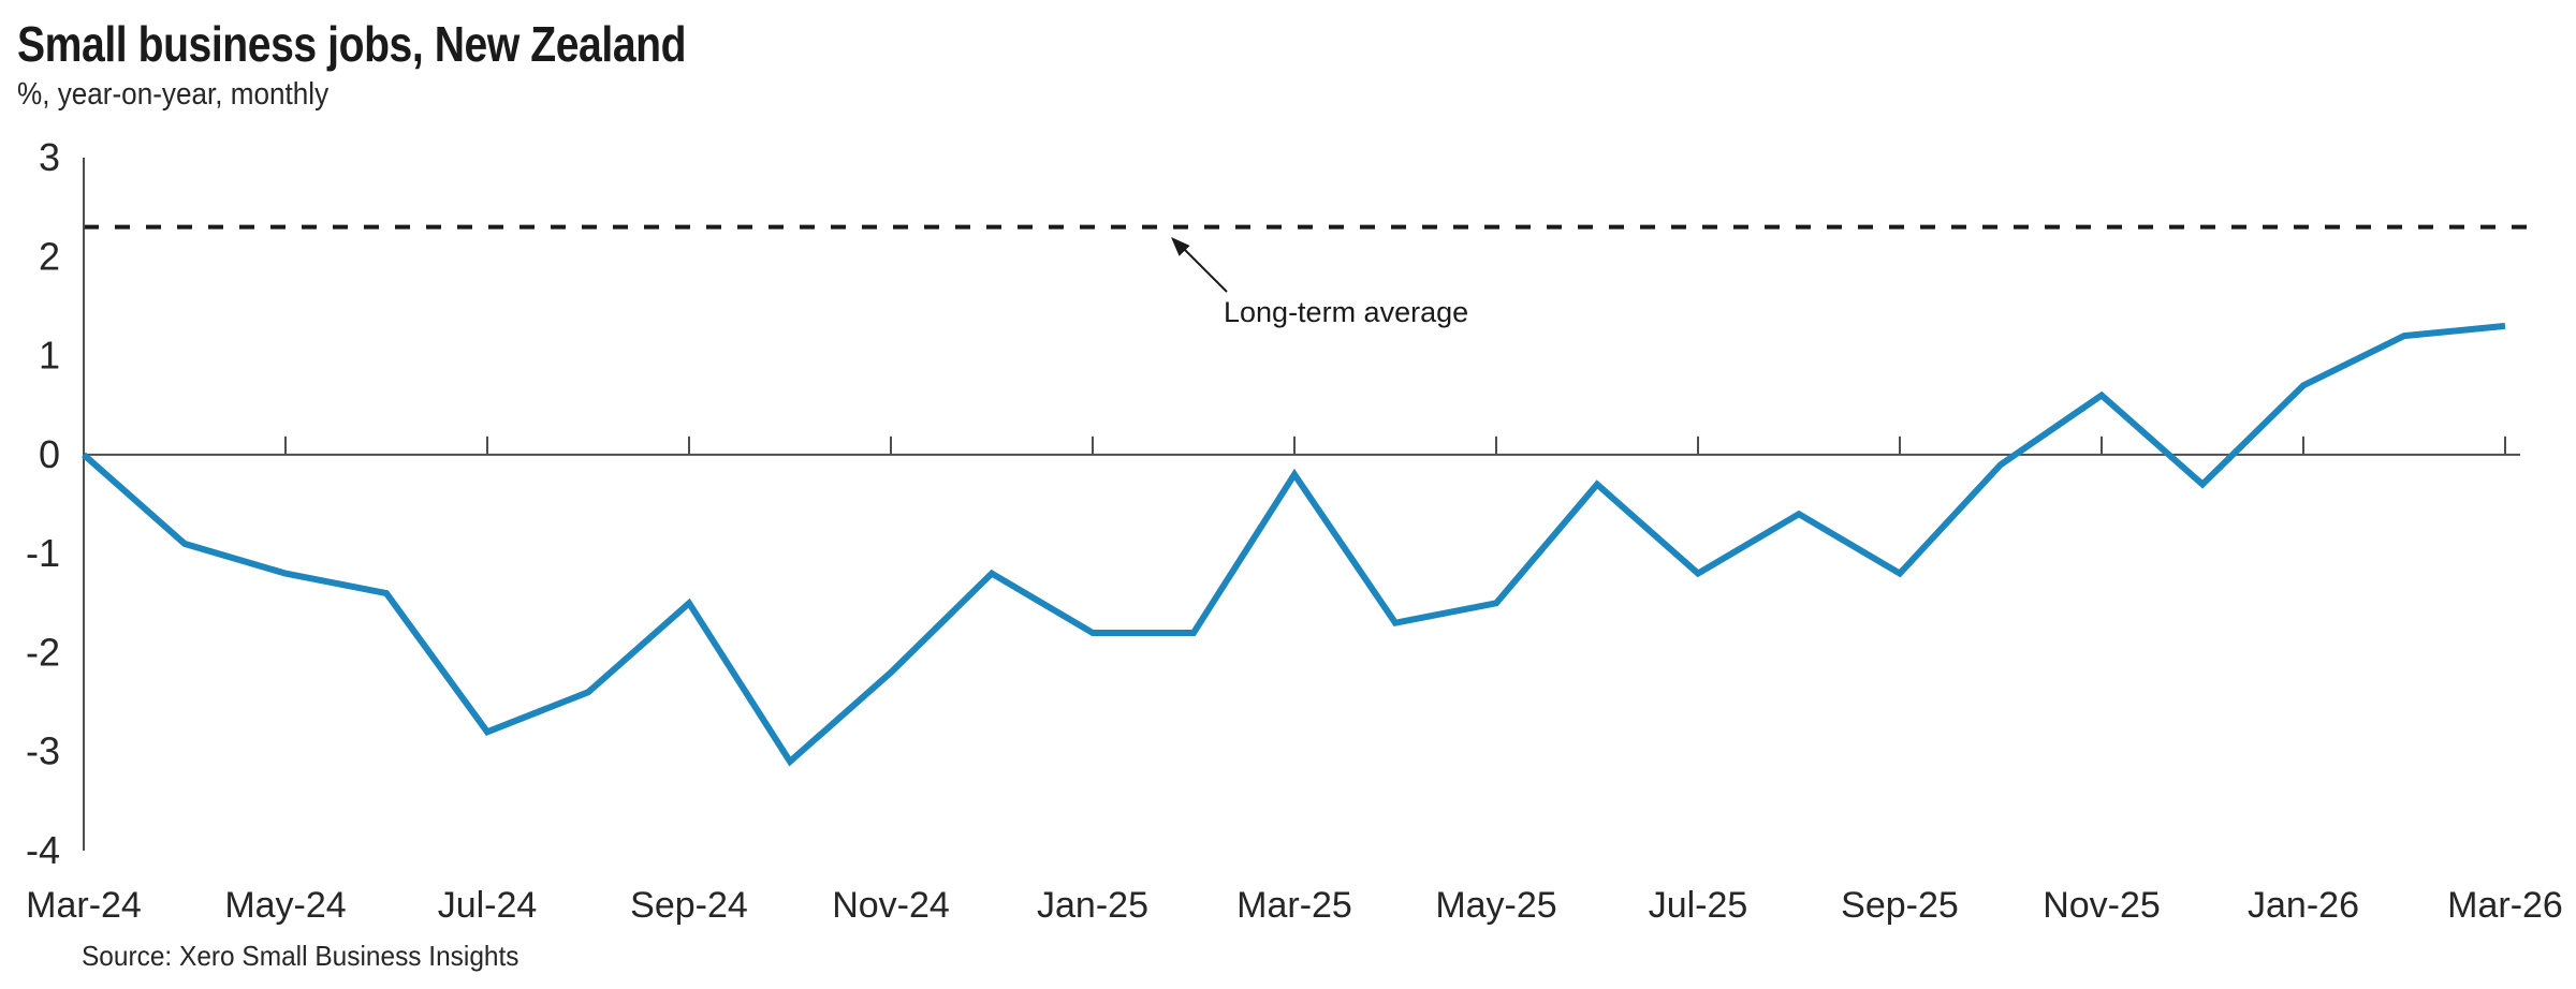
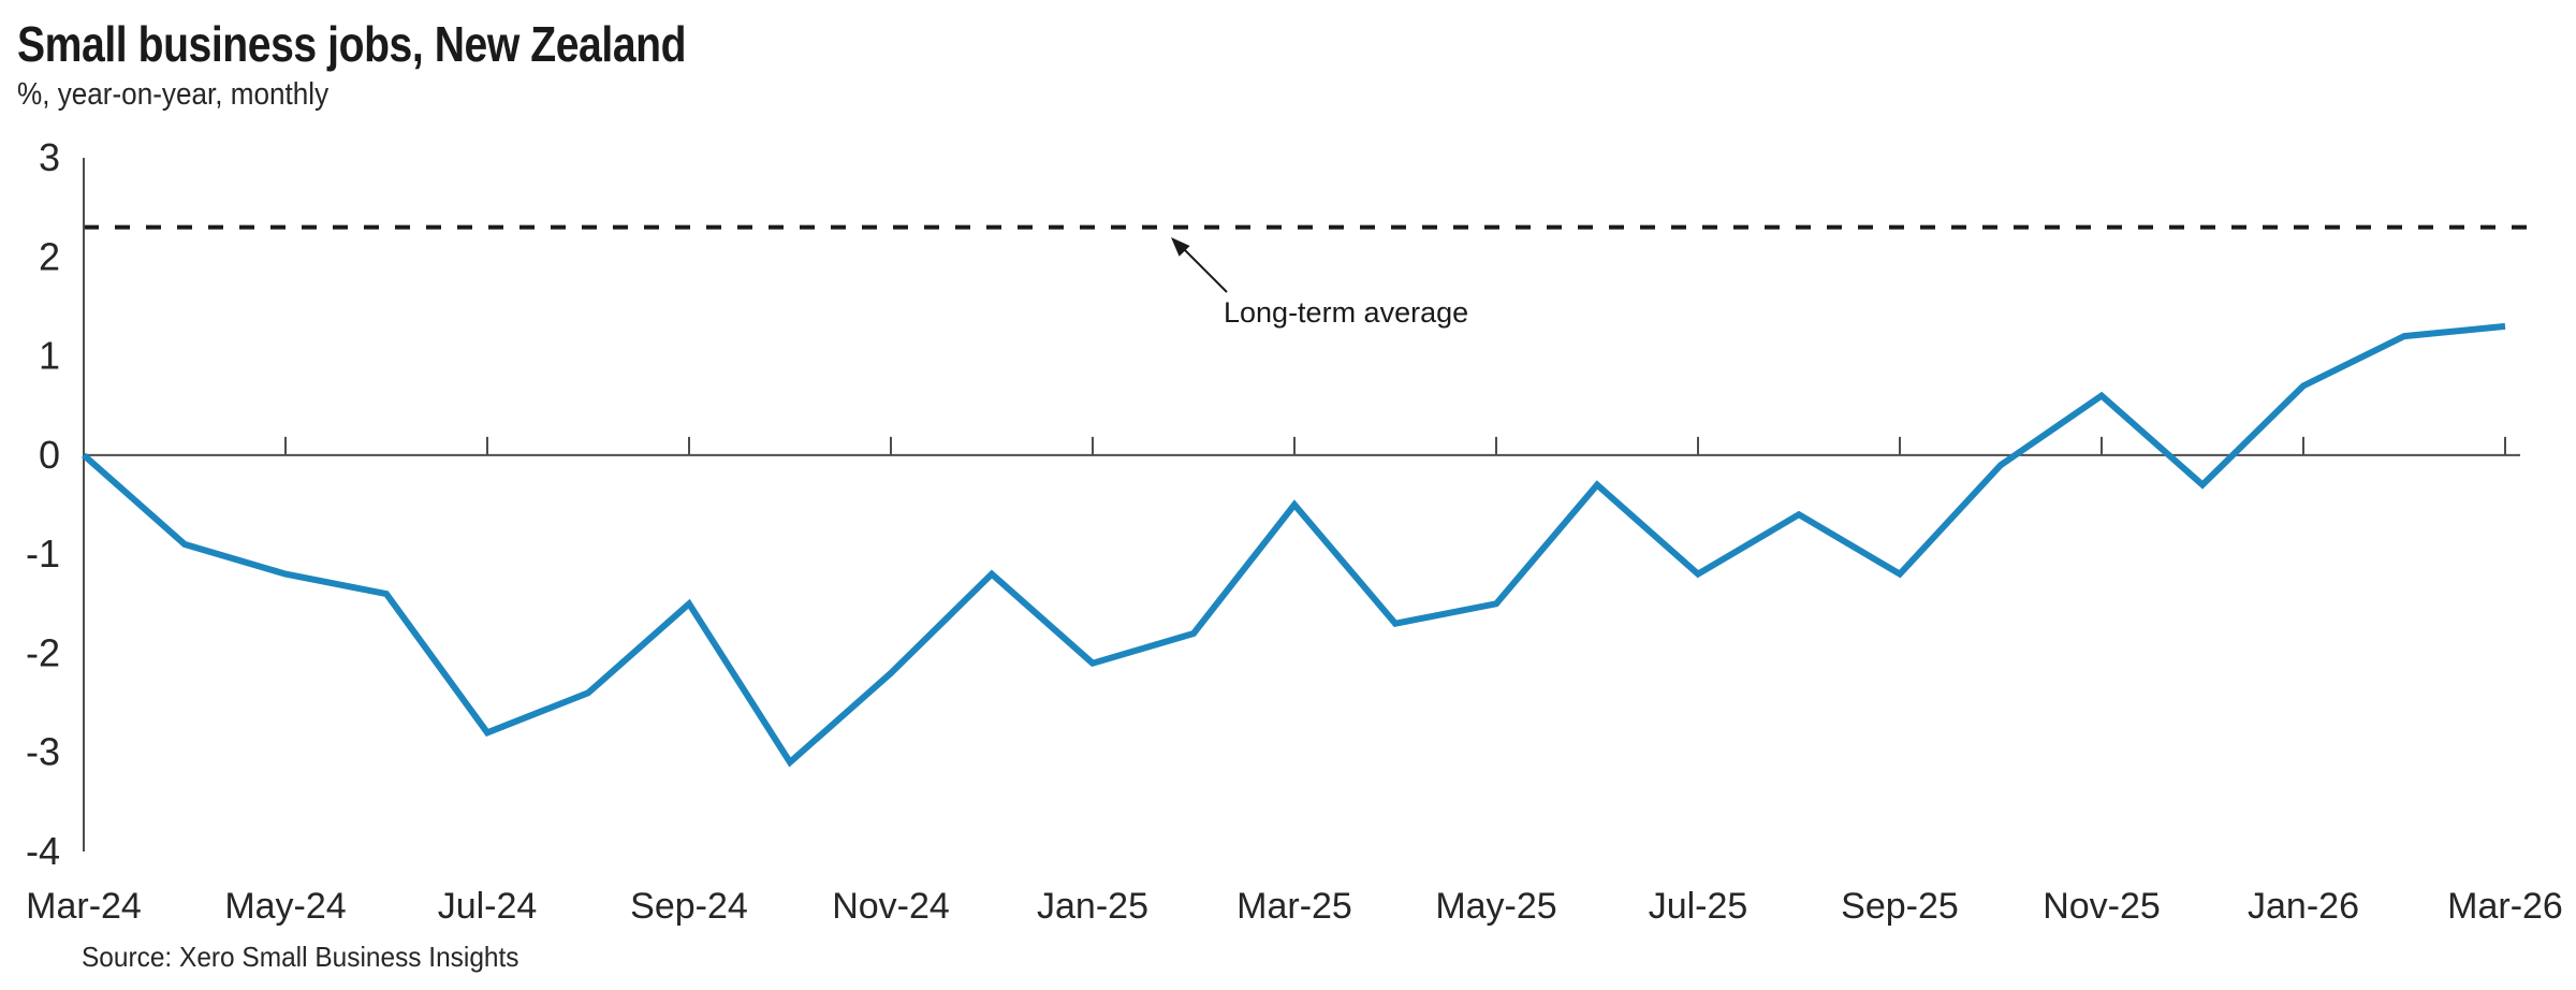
Jan-25: -1.8 -> -2.1
Mar-25: -0.2 -> -0.5
